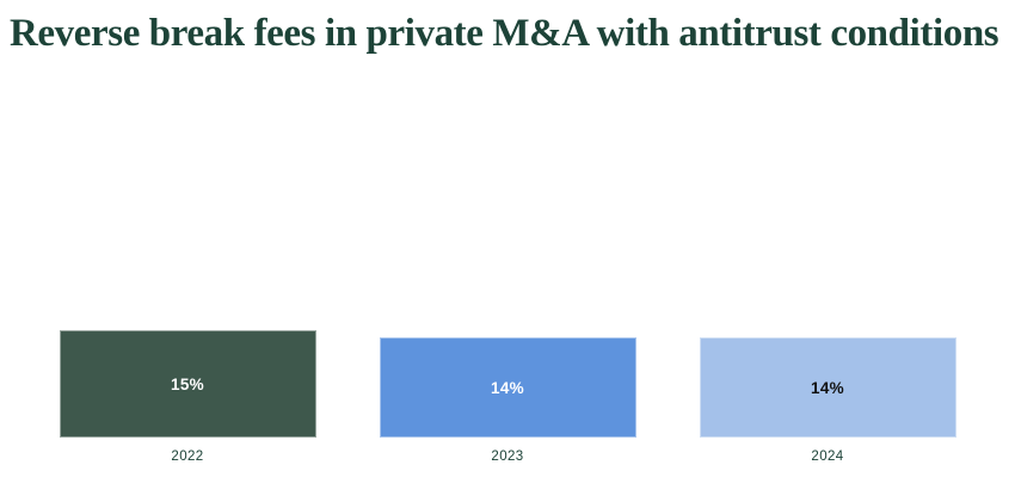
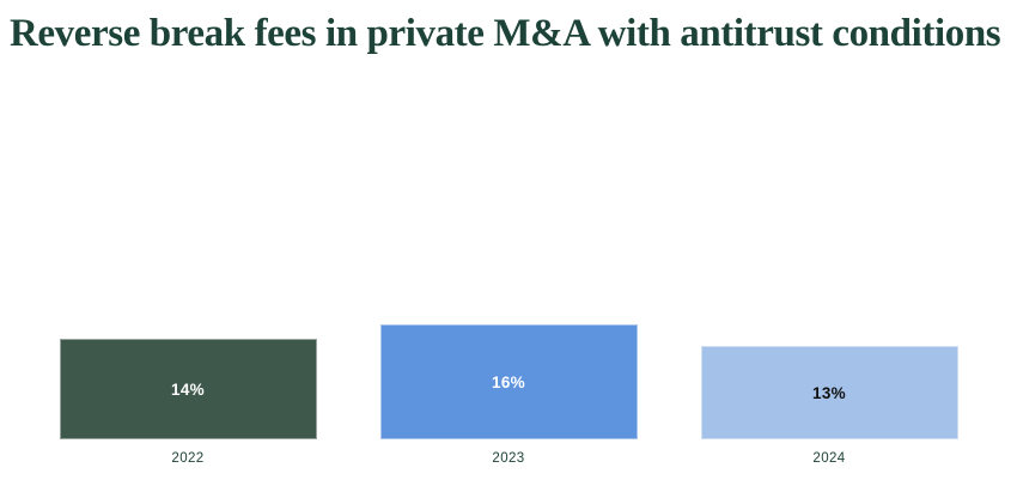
2022: 15% -> 14%
2023: 14% -> 16%
2024: 14% -> 13%
